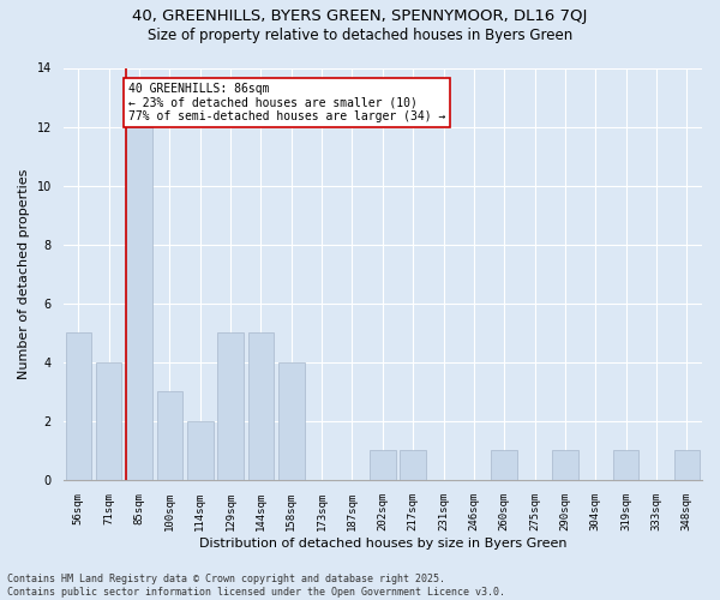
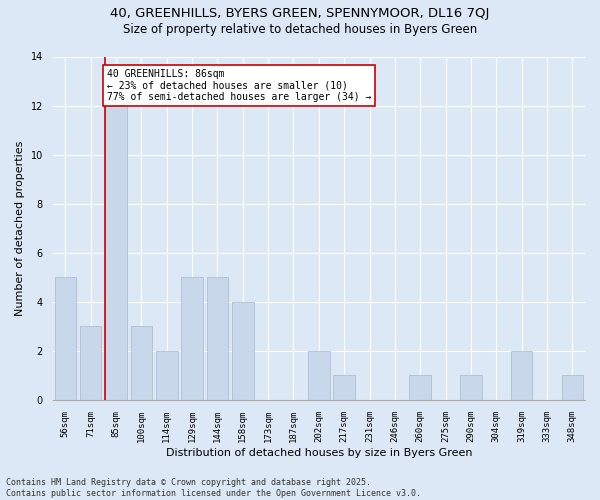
71sqm: 4 -> 3
202sqm: 1 -> 2
319sqm: 1 -> 2
